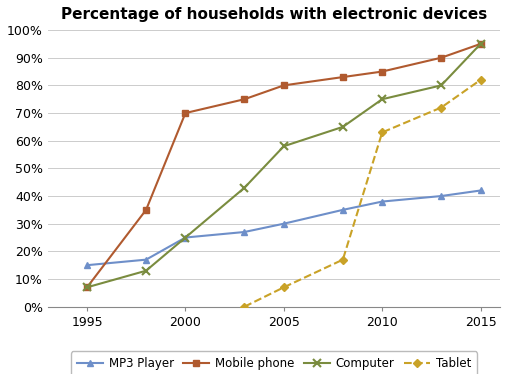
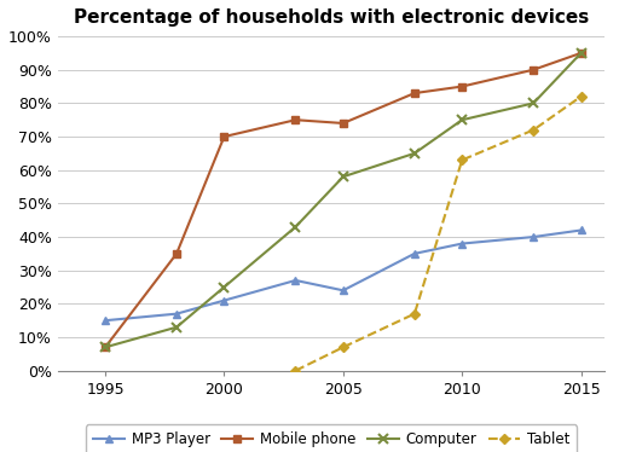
MP3 Player/2000: 25% -> 21%
MP3 Player/2005: 30% -> 24%
Mobile phone/2005: 80% -> 74%
